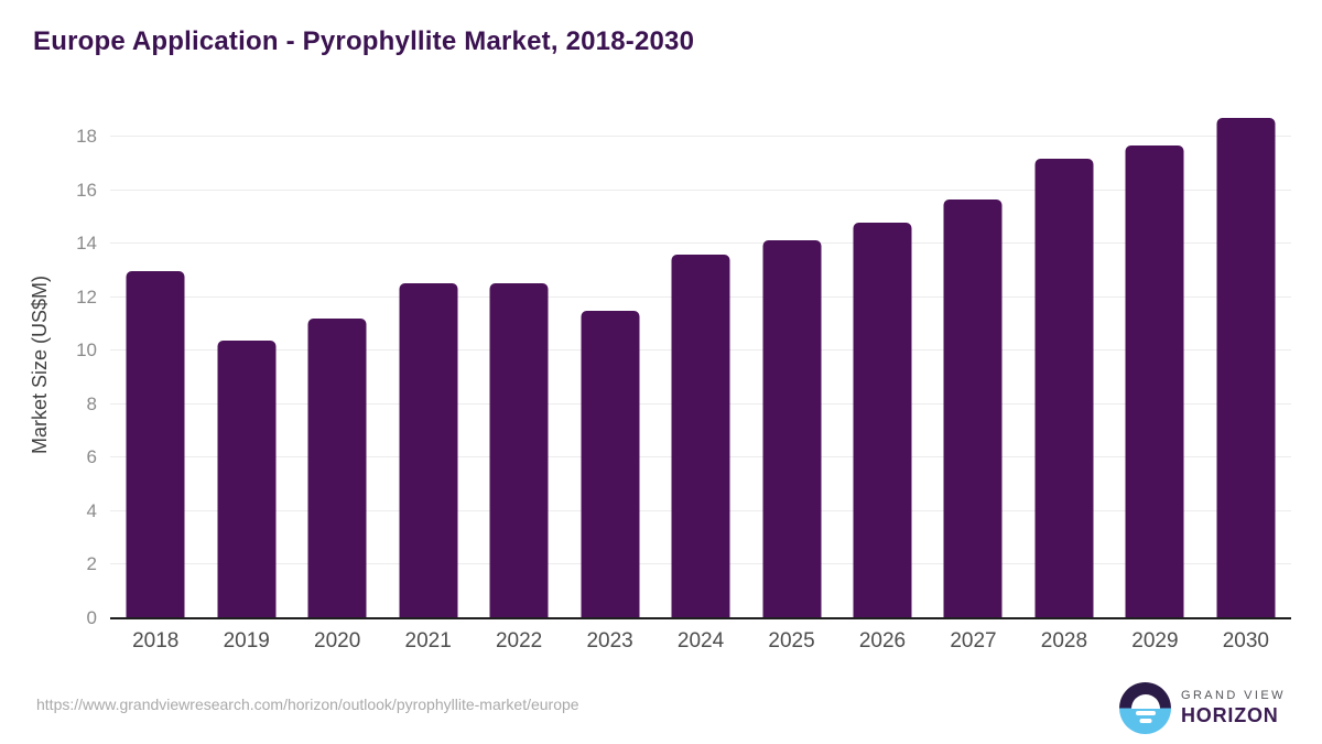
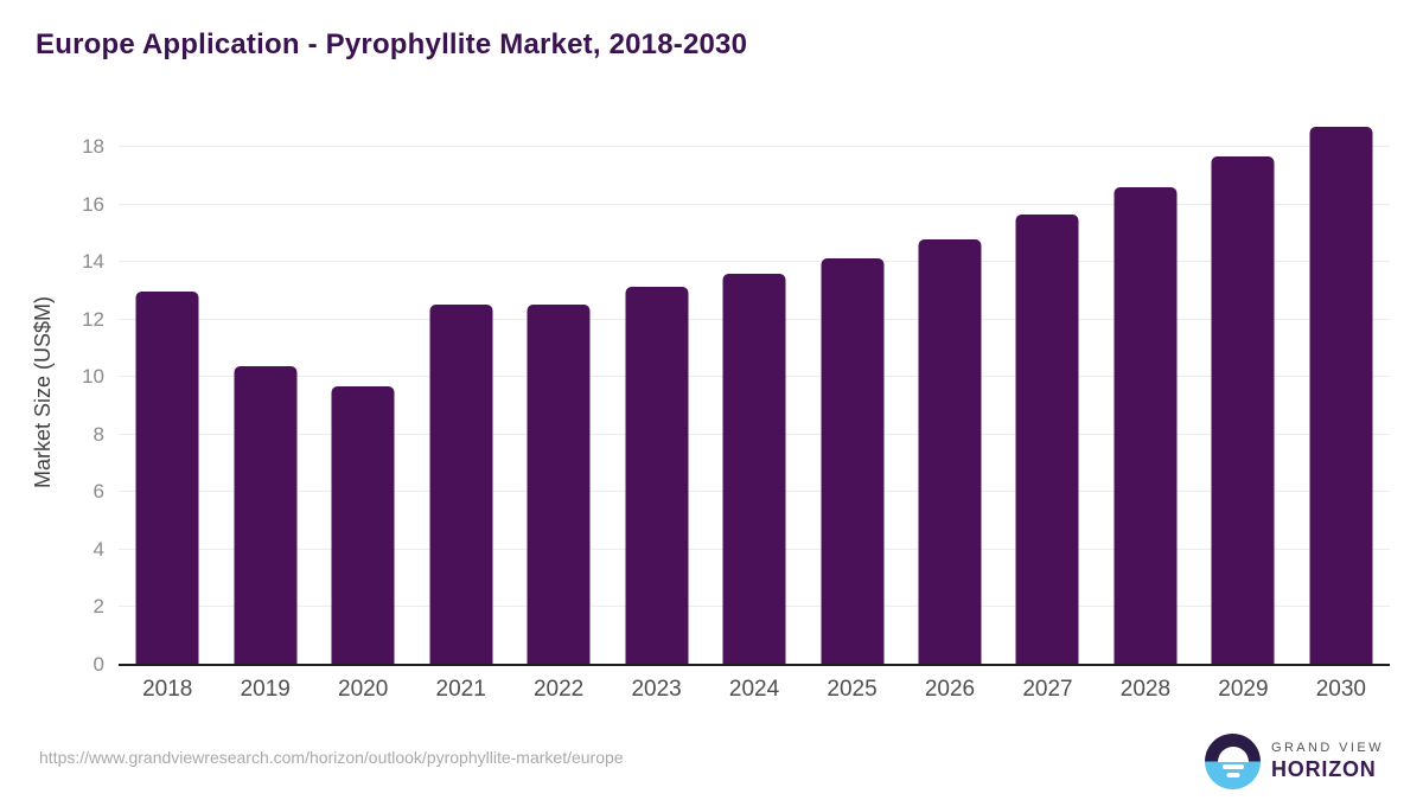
2020: 11.2 -> 9.7
2023: 11.5 -> 13.2
2028: 17.2 -> 16.6
